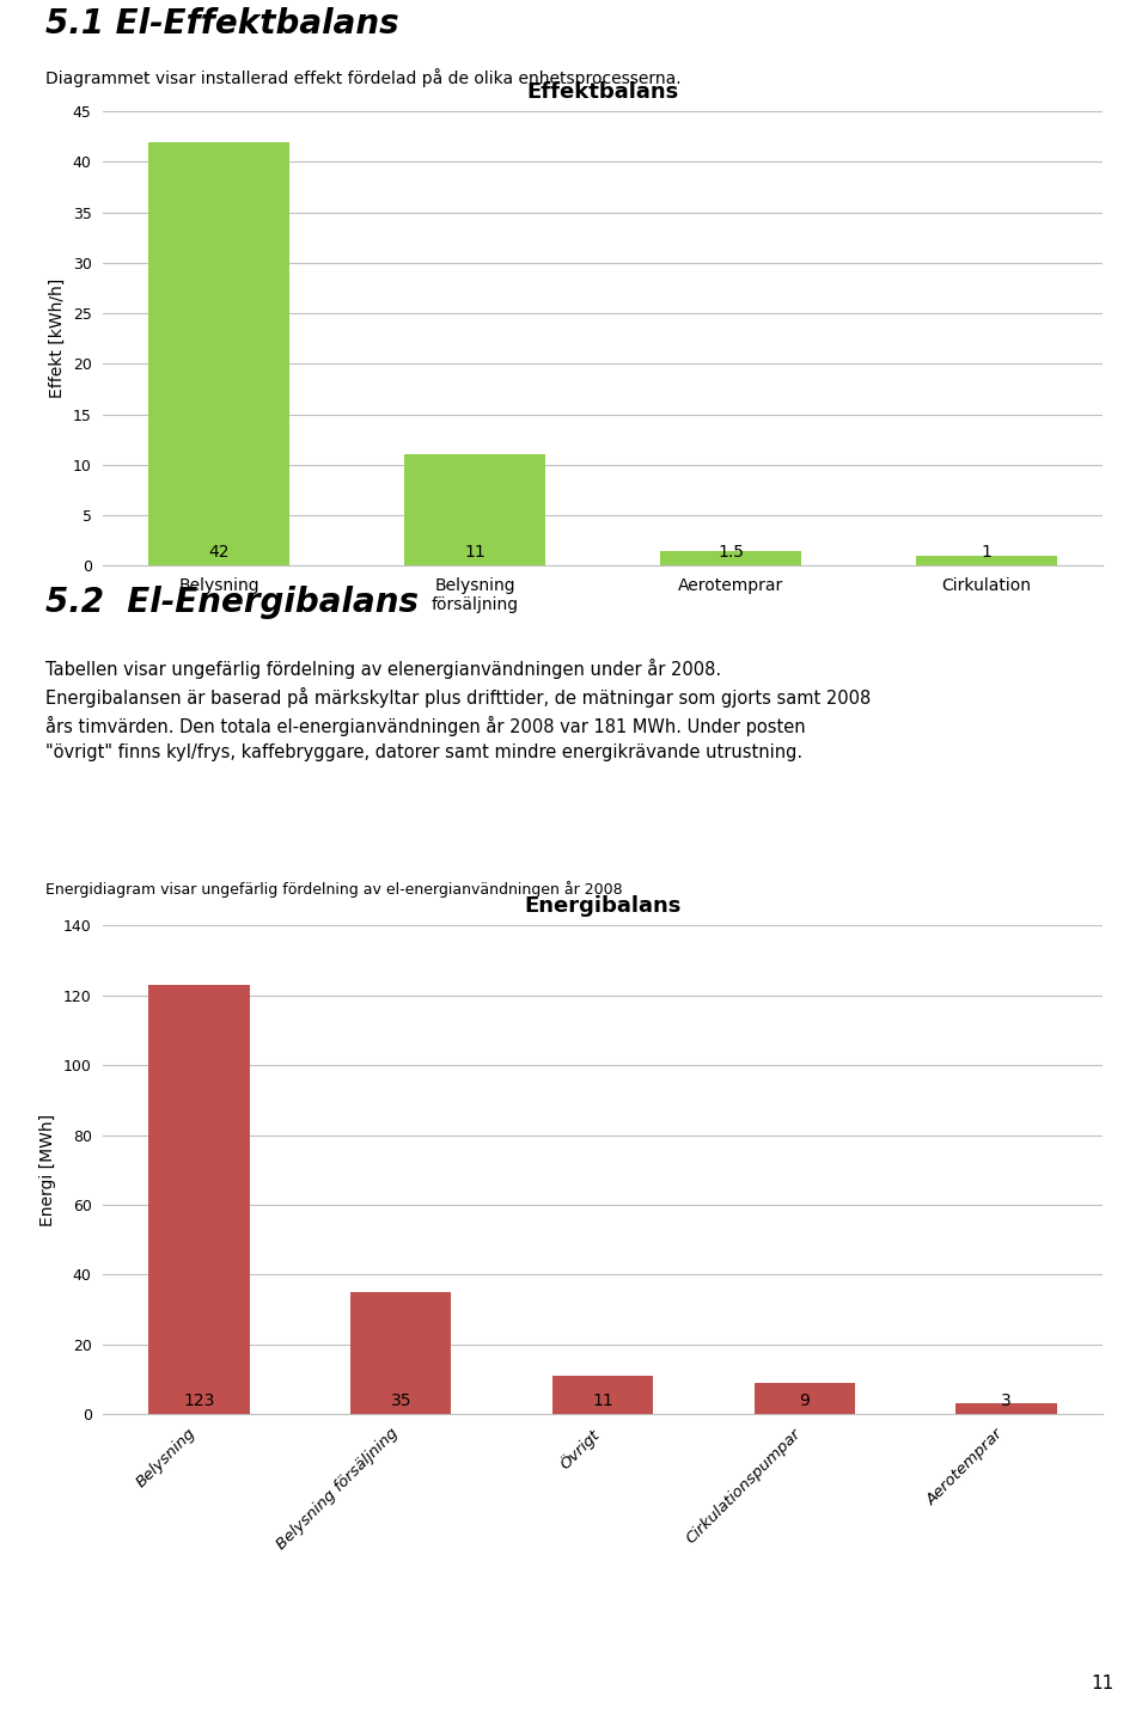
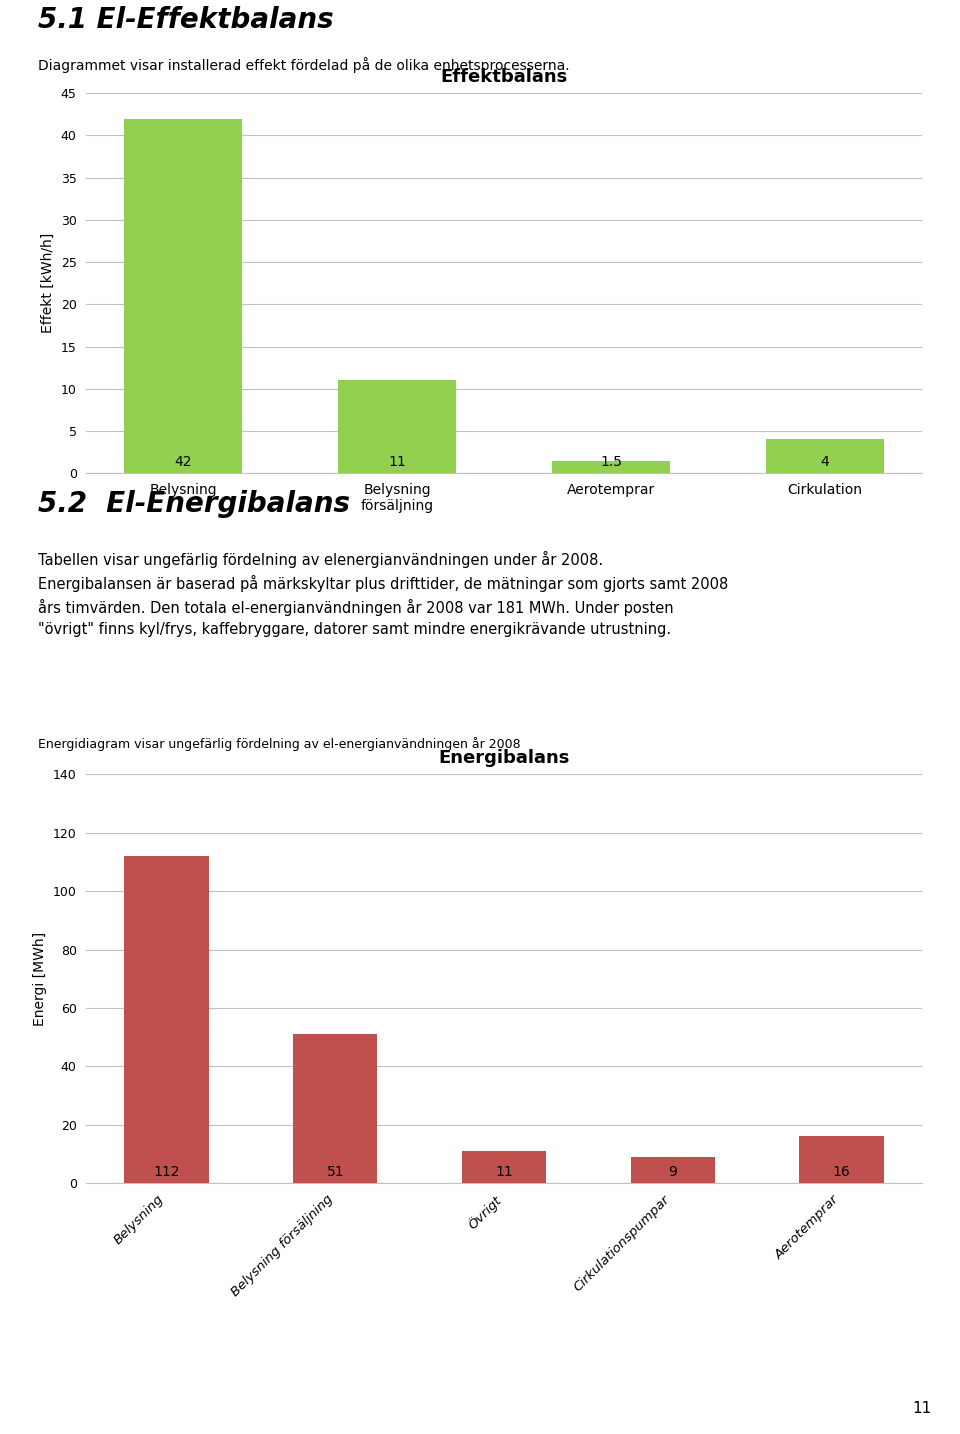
Cirkulation: 1 -> 4
Energibalans/Belysning: 123 -> 112
Energibalans/Belysning försäljning: 35 -> 51
Energibalans/Aerotemprar: 3 -> 16
